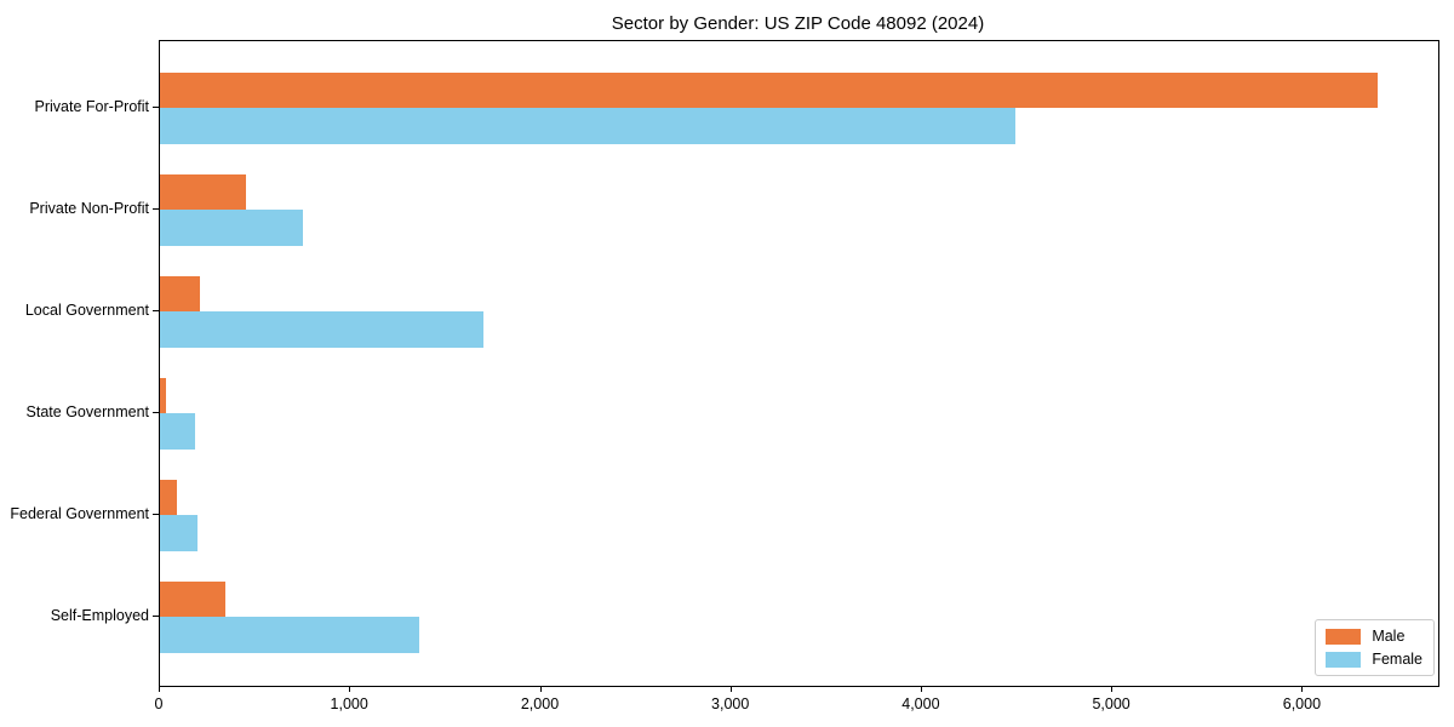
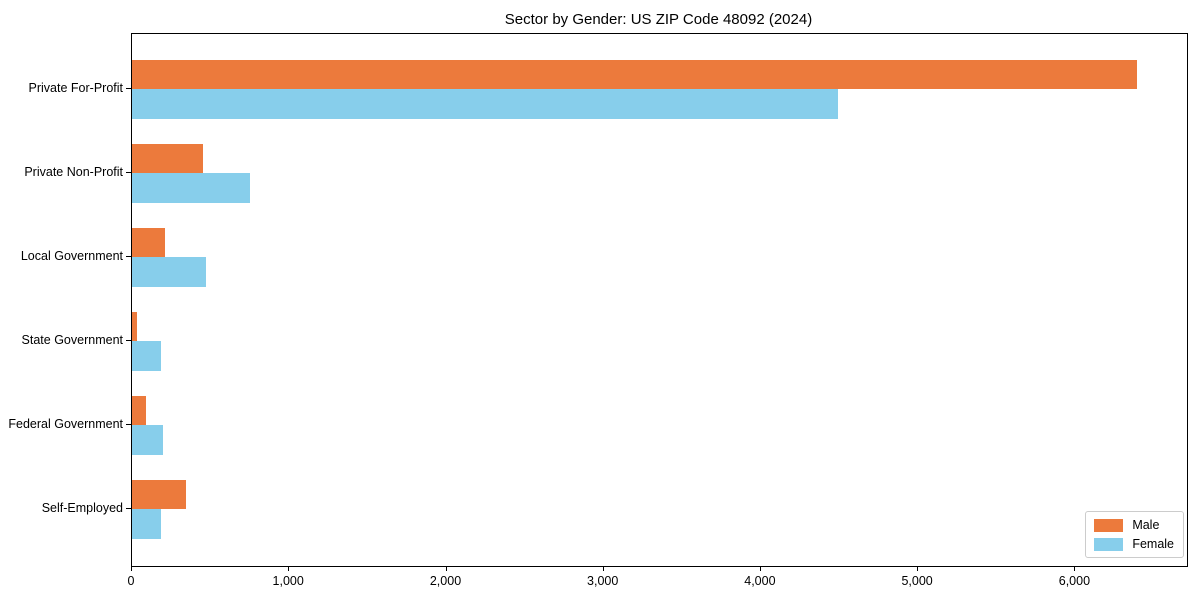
Female/Local Government: 1700 -> 470
Female/Self-Employed: 1360 -> 180
